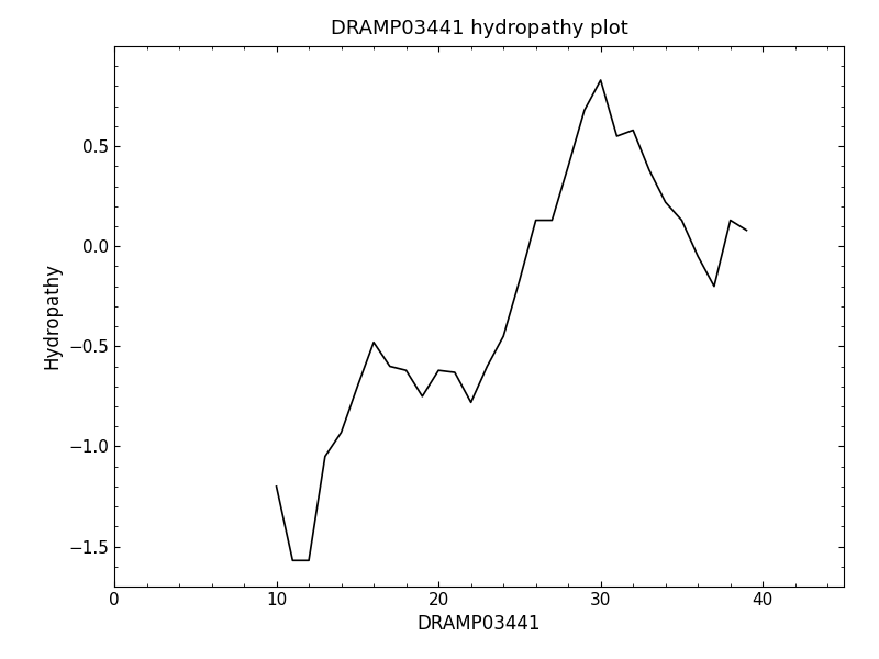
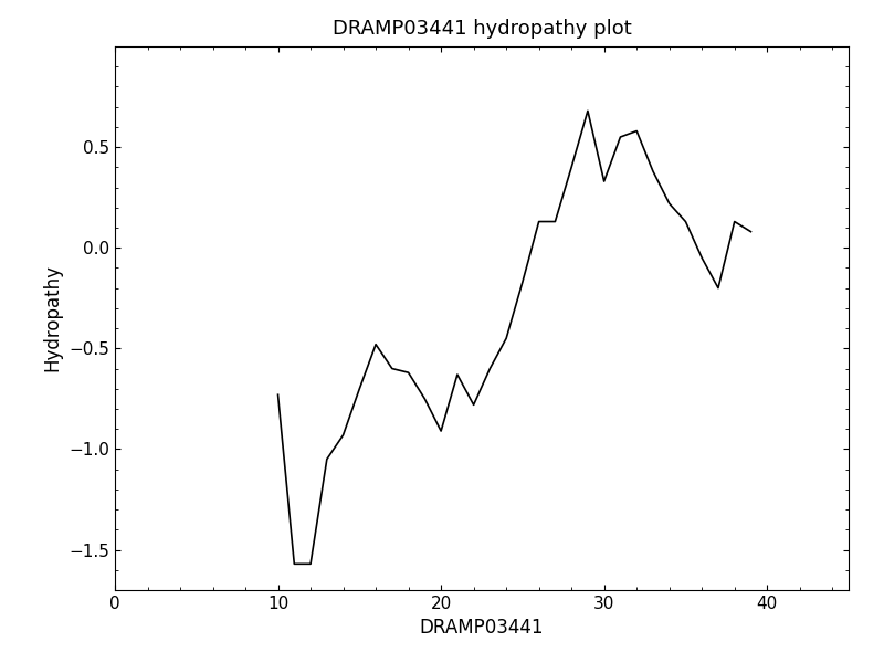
10: -1.20 -> -0.73
20: -0.62 -> -0.91
30: 0.83 -> 0.33
